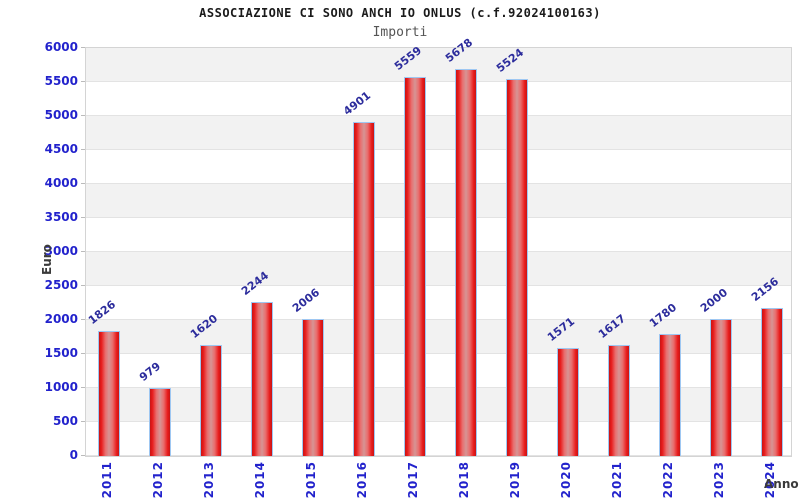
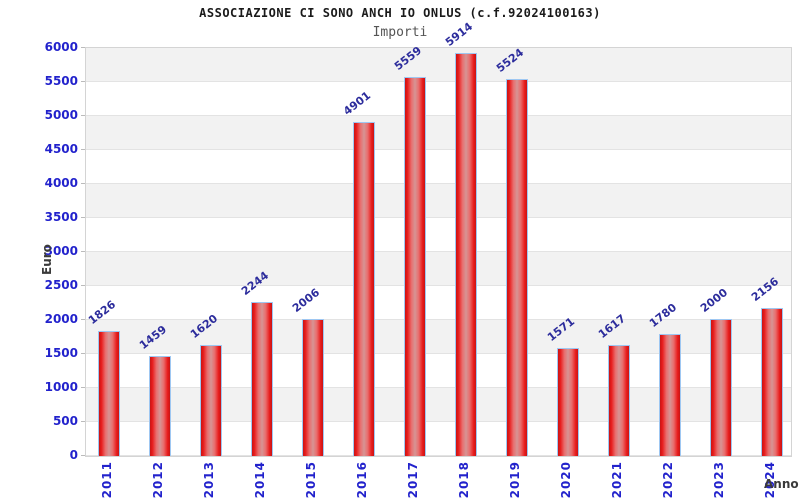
2012: 979 -> 1459
2018: 5678 -> 5914
